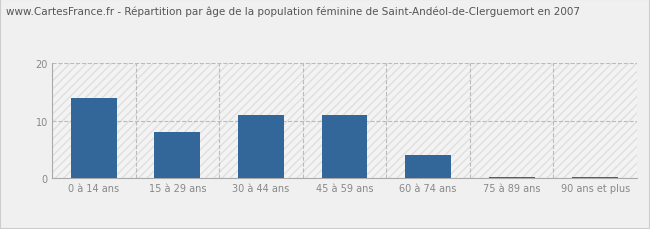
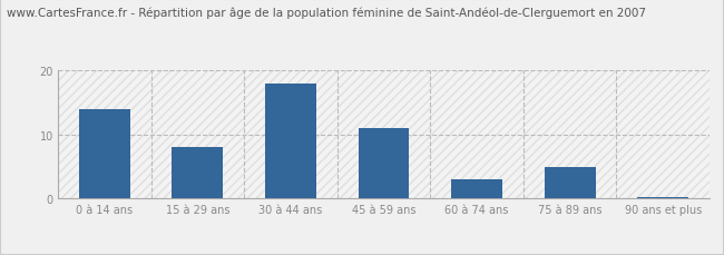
30 à 44 ans: 11.0 -> 18.0
60 à 74 ans: 4.0 -> 3.0
75 à 89 ans: 0.3 -> 5.0
